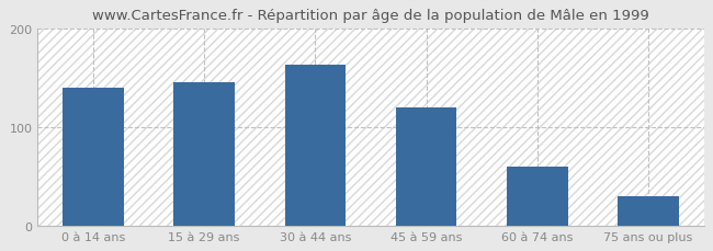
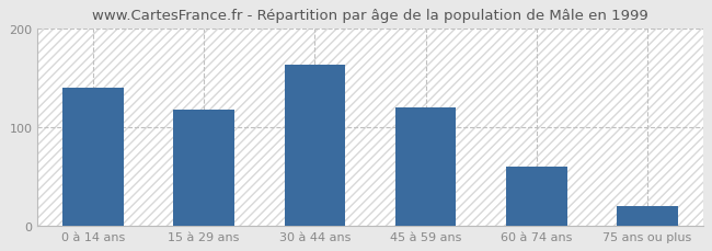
15 à 29 ans: 145 -> 118
75 ans ou plus: 30 -> 20
